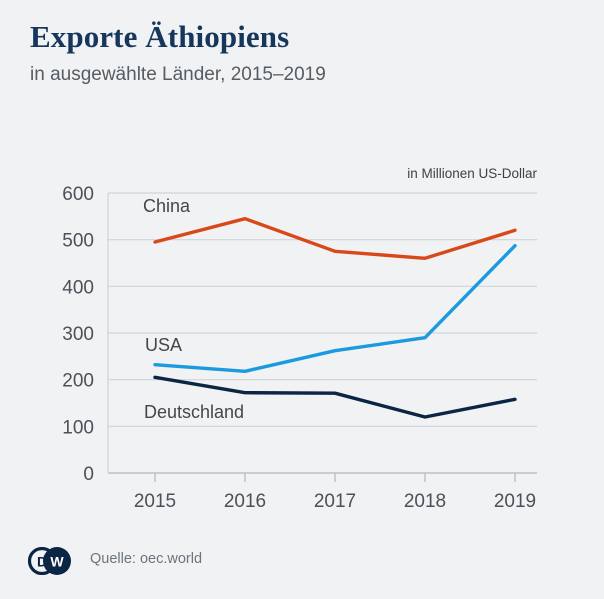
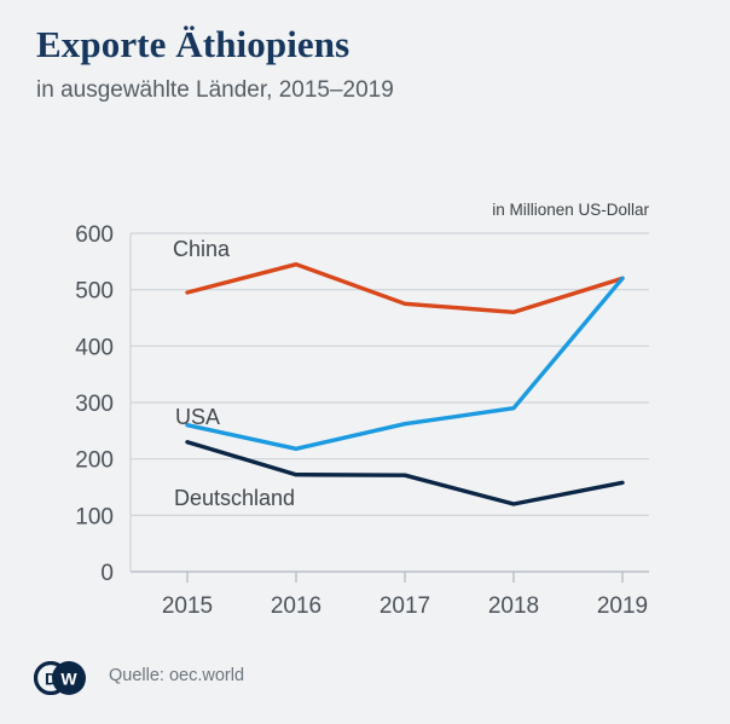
USA/2015: 230 -> 260
Deutschland/2015: 200 -> 230
USA/2019: 490 -> 520
